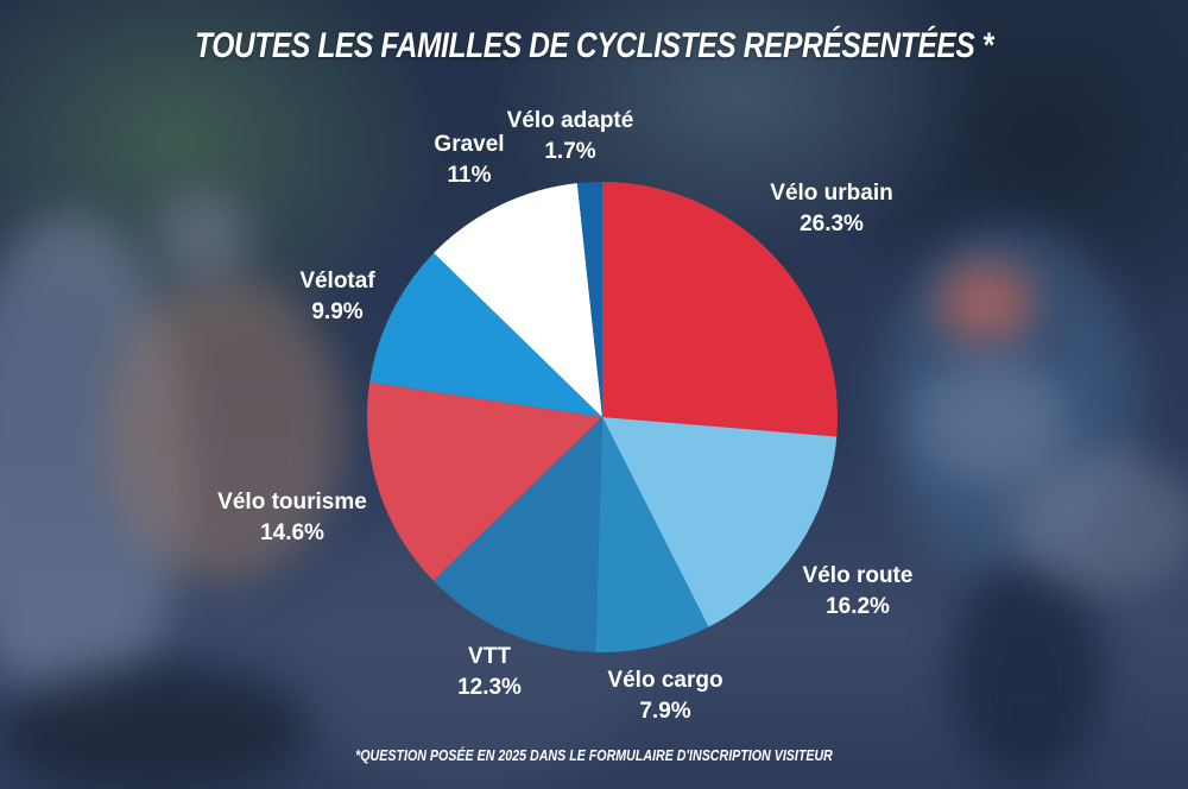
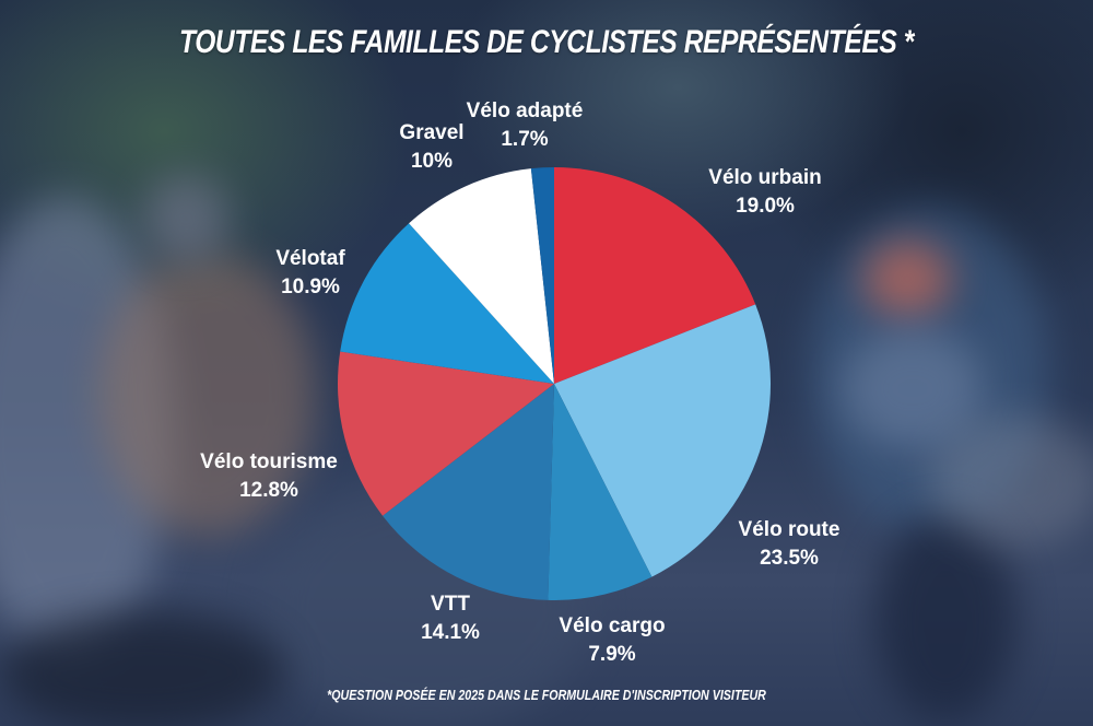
Vélo urbain: 26.3% -> 19.0%
Vélo route: 16.2% -> 23.5%
VTT: 12.3% -> 14.1%
Vélo tourisme: 14.6% -> 12.8%
Vélotaf: 9.9% -> 10.9%
Gravel: 11% -> 10%
